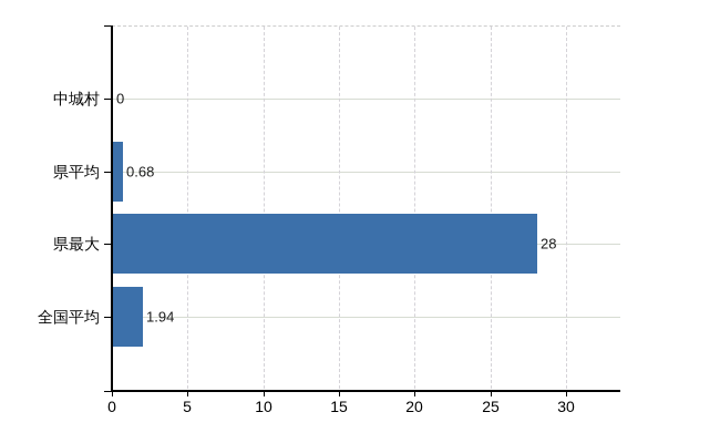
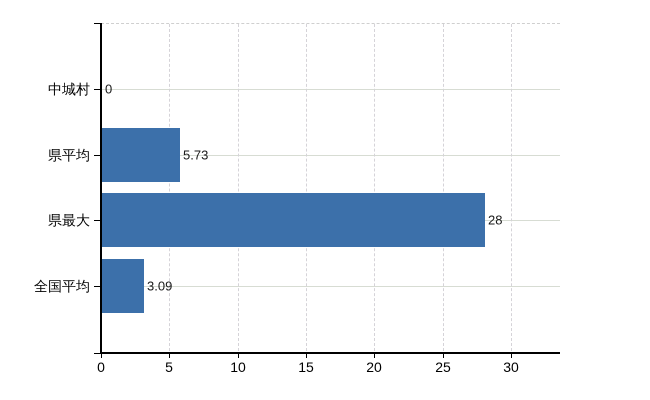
県平均: 0.68 -> 5.73
全国平均: 1.94 -> 3.09
